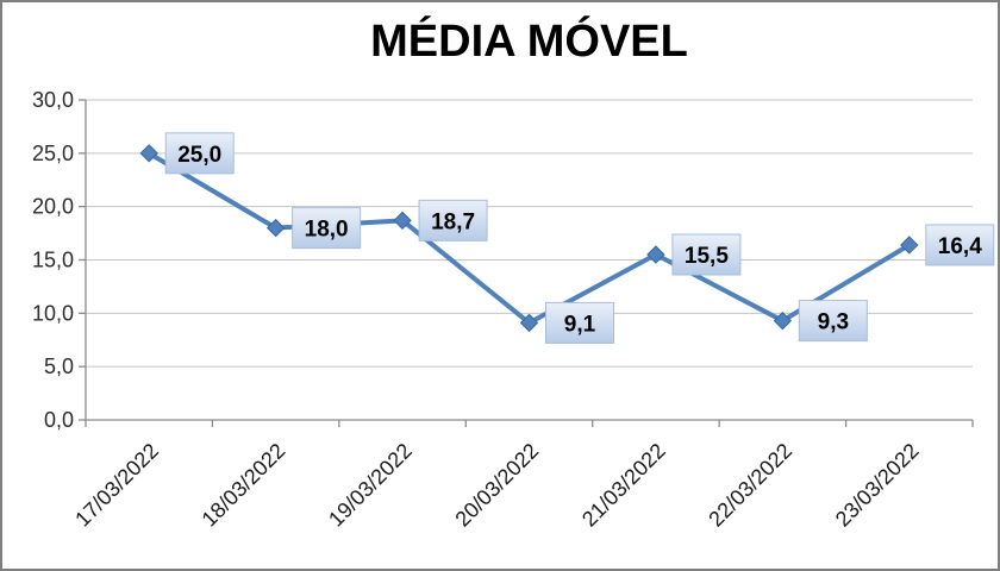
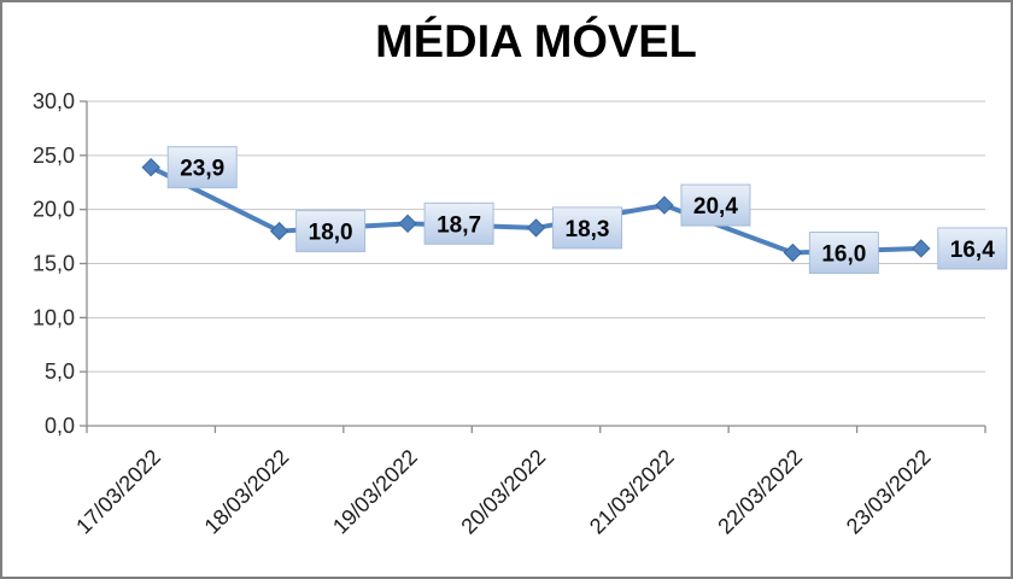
17/03/2022: 25,0 -> 23,9
20/03/2022: 9,1 -> 18,3
21/03/2022: 15,5 -> 20,4
22/03/2022: 9,3 -> 16,0
